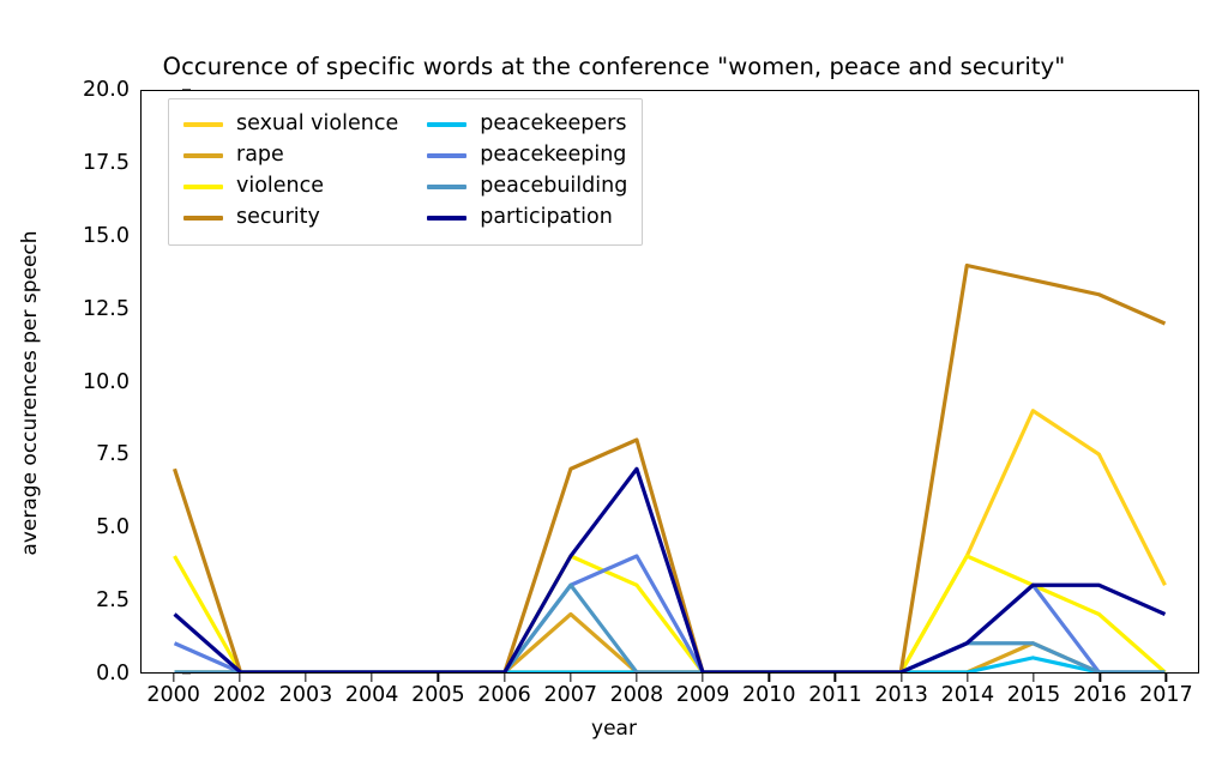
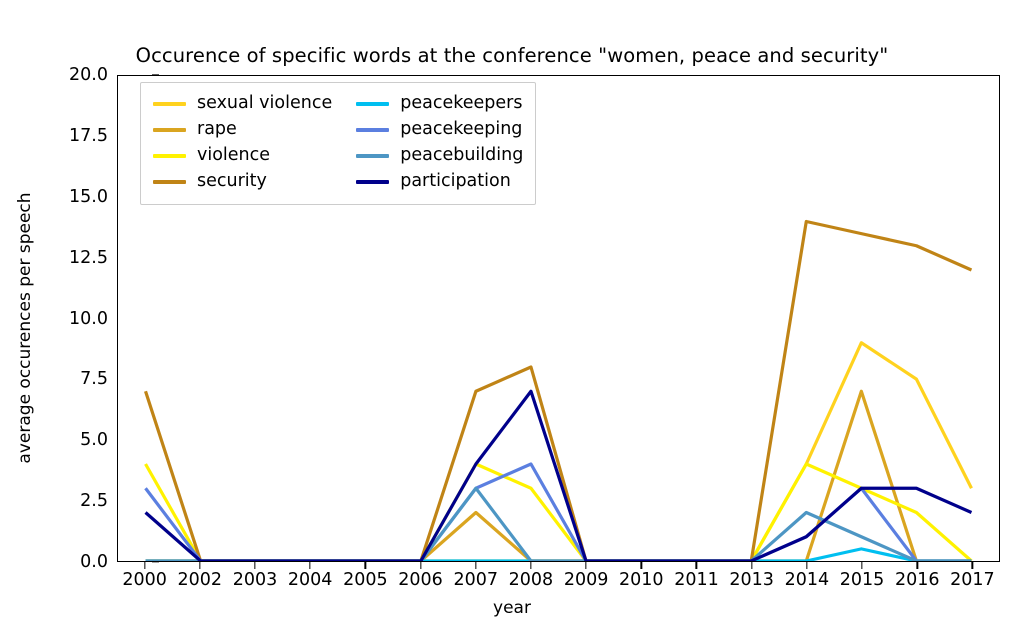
peacekeeping/2000: 1 -> 3
peacebuilding/2014: 1 -> 2
rape/2015: 1 -> 7
